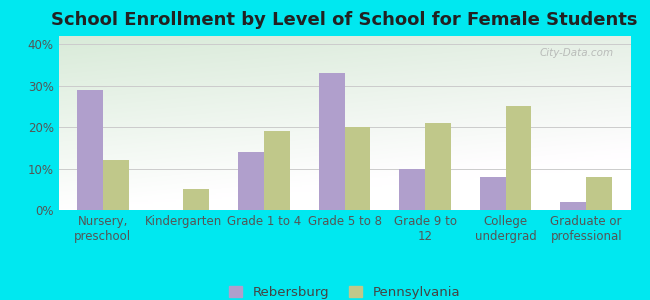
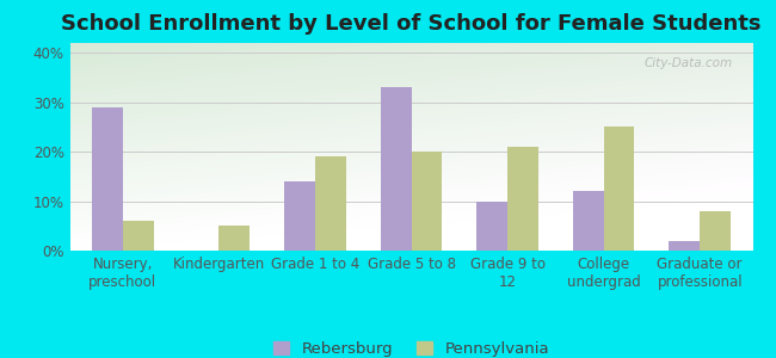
Pennsylvania/Nursery, preschool: 12% -> 6%
Rebersburg/College undergrad: 8% -> 12%
